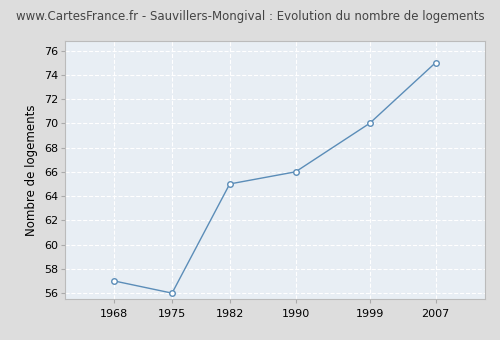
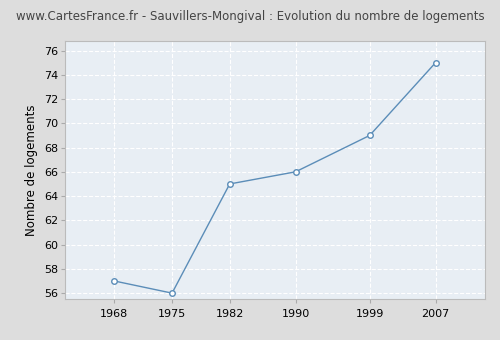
1999: 70 -> 69
